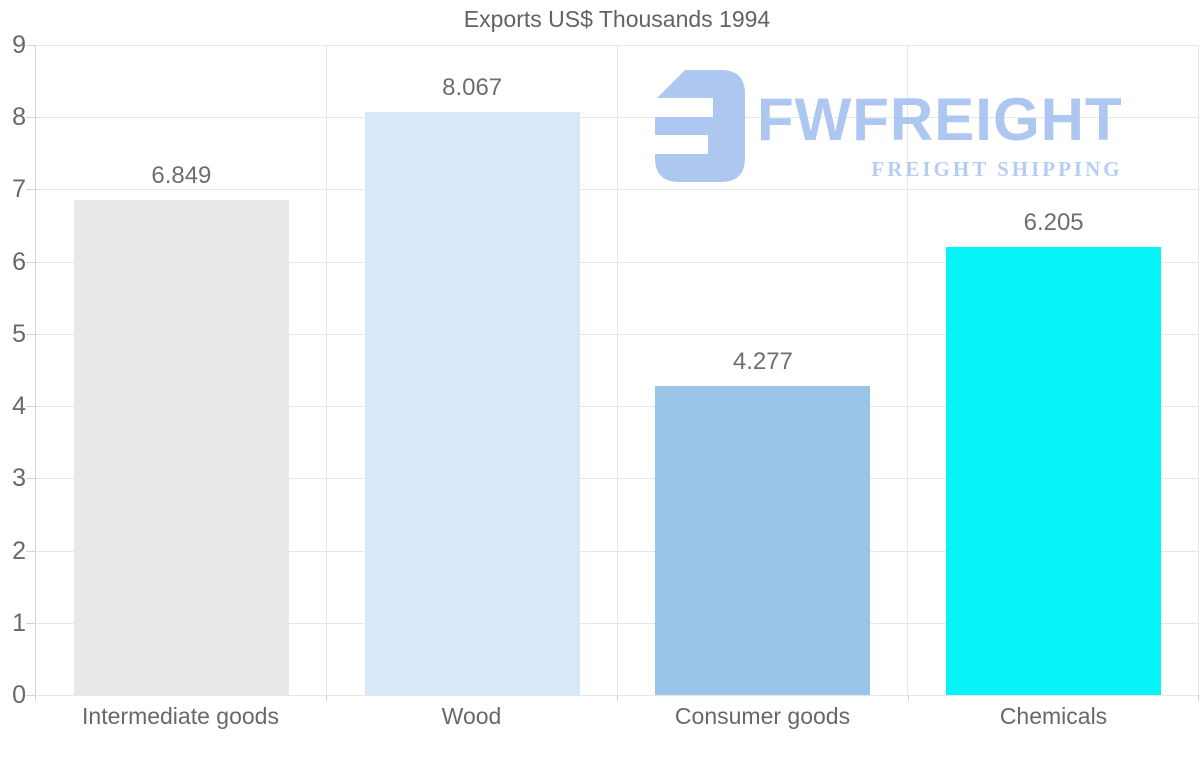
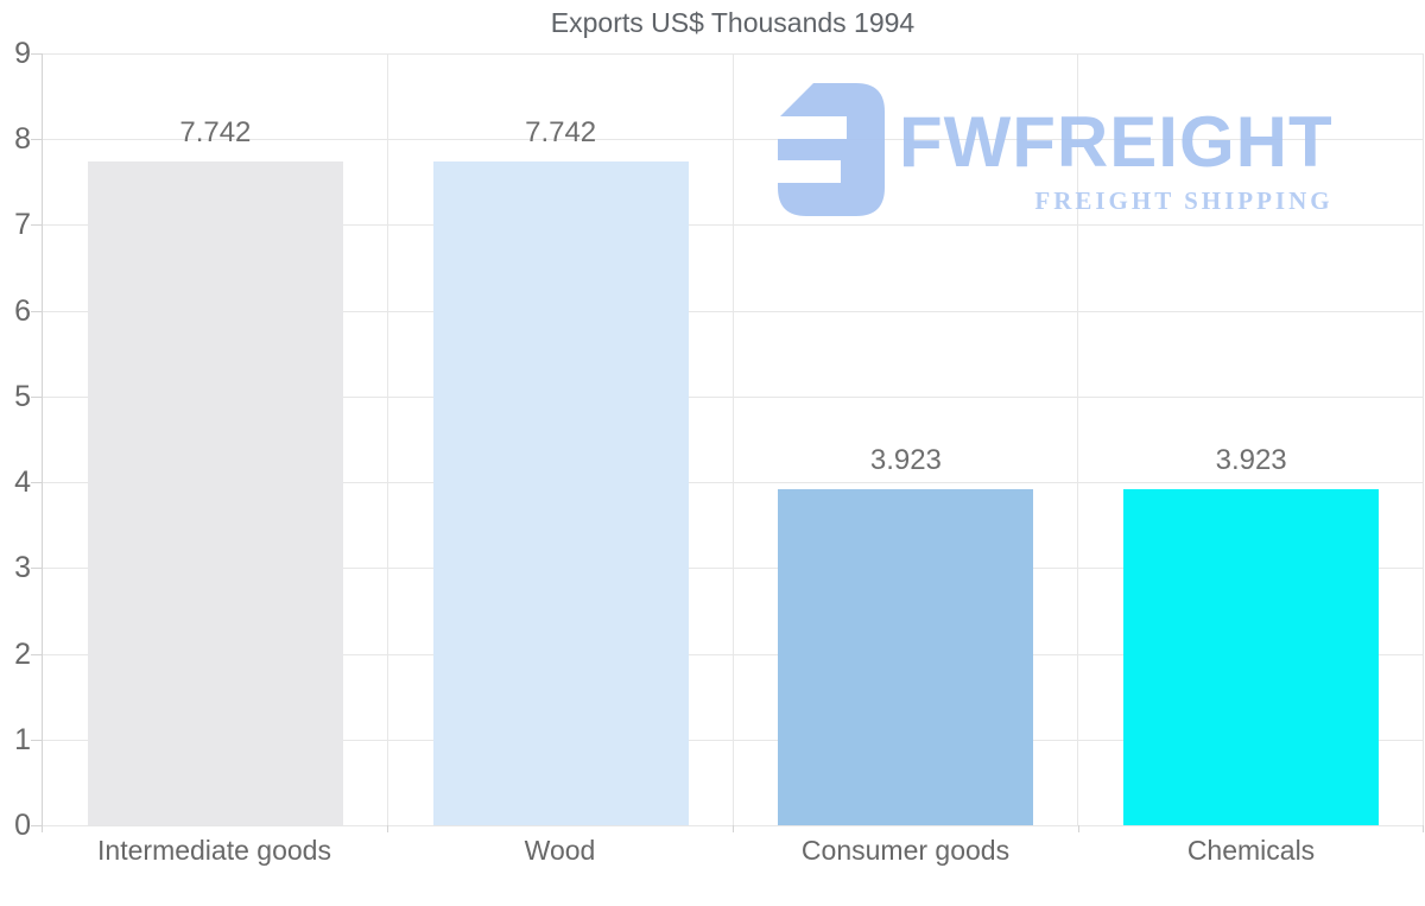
Intermediate goods: 6.849 -> 7.742
Wood: 8.067 -> 7.742
Consumer goods: 4.277 -> 3.923
Chemicals: 6.205 -> 3.923
